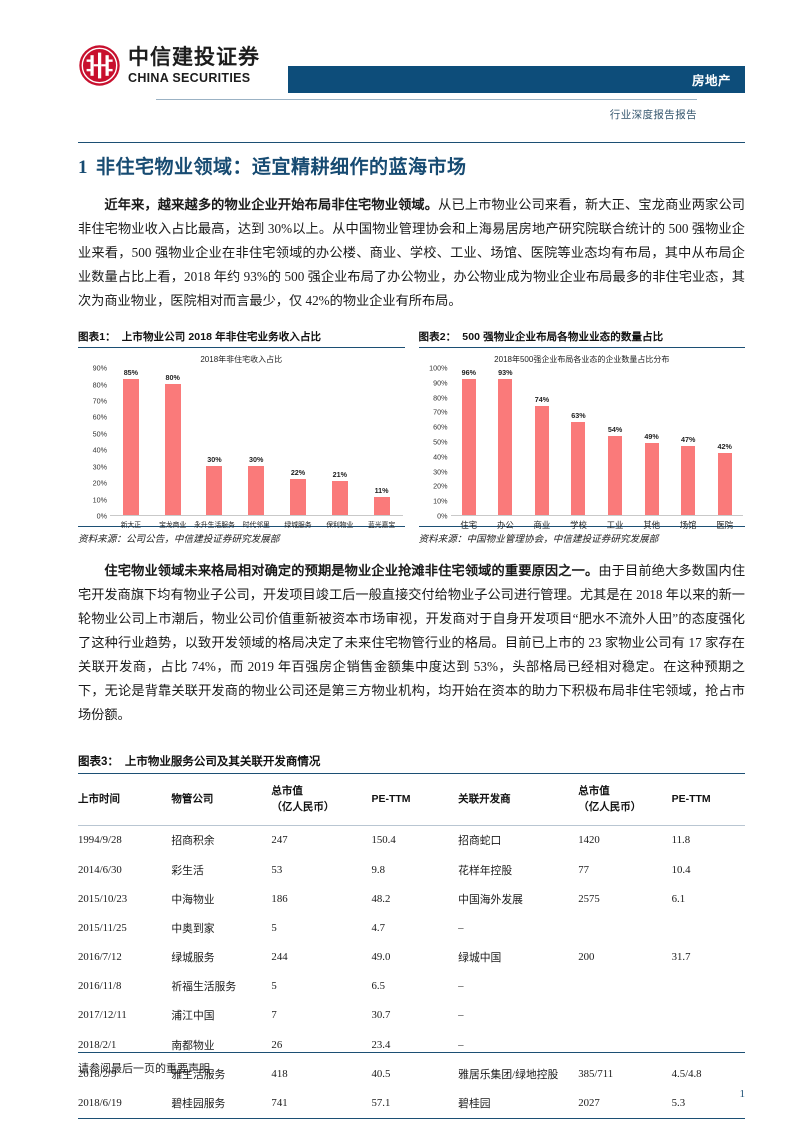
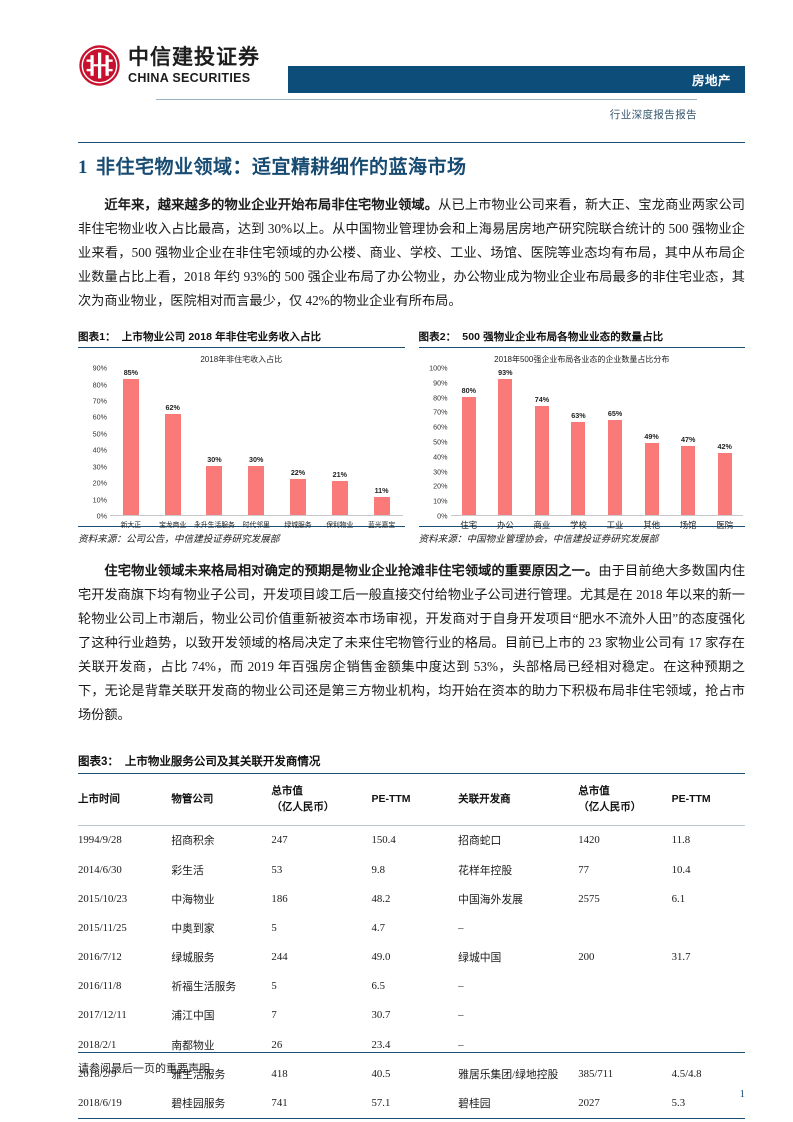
2018年非住宅收入占比/宝龙商业: 80% -> 62%
2018年500强企业布局各业态的企业数量占比分布/住宅: 96% -> 80%
2018年500强企业布局各业态的企业数量占比分布/工业: 54% -> 65%
